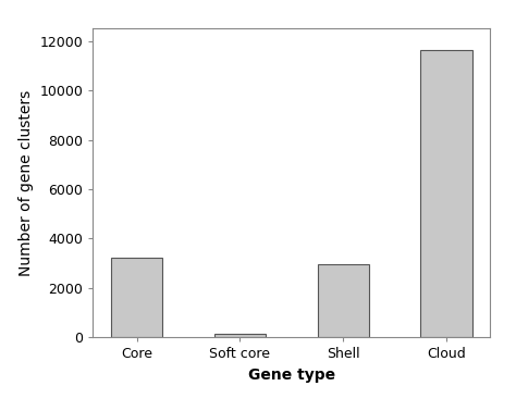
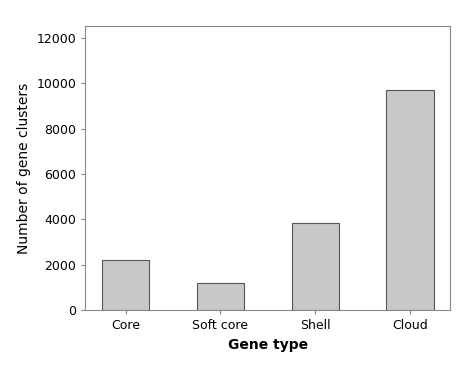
Core: 3200 -> 2200
Soft core: 150 -> 1200
Shell: 2950 -> 3850
Cloud: 11650 -> 9700
